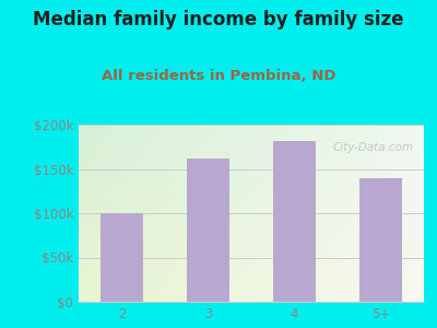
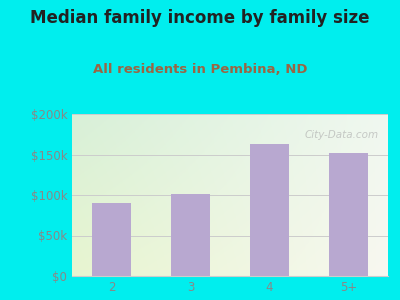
2: $100k -> $90k
3: $162k -> $101k
4: $182k -> $163k
5+: $140k -> $152k
